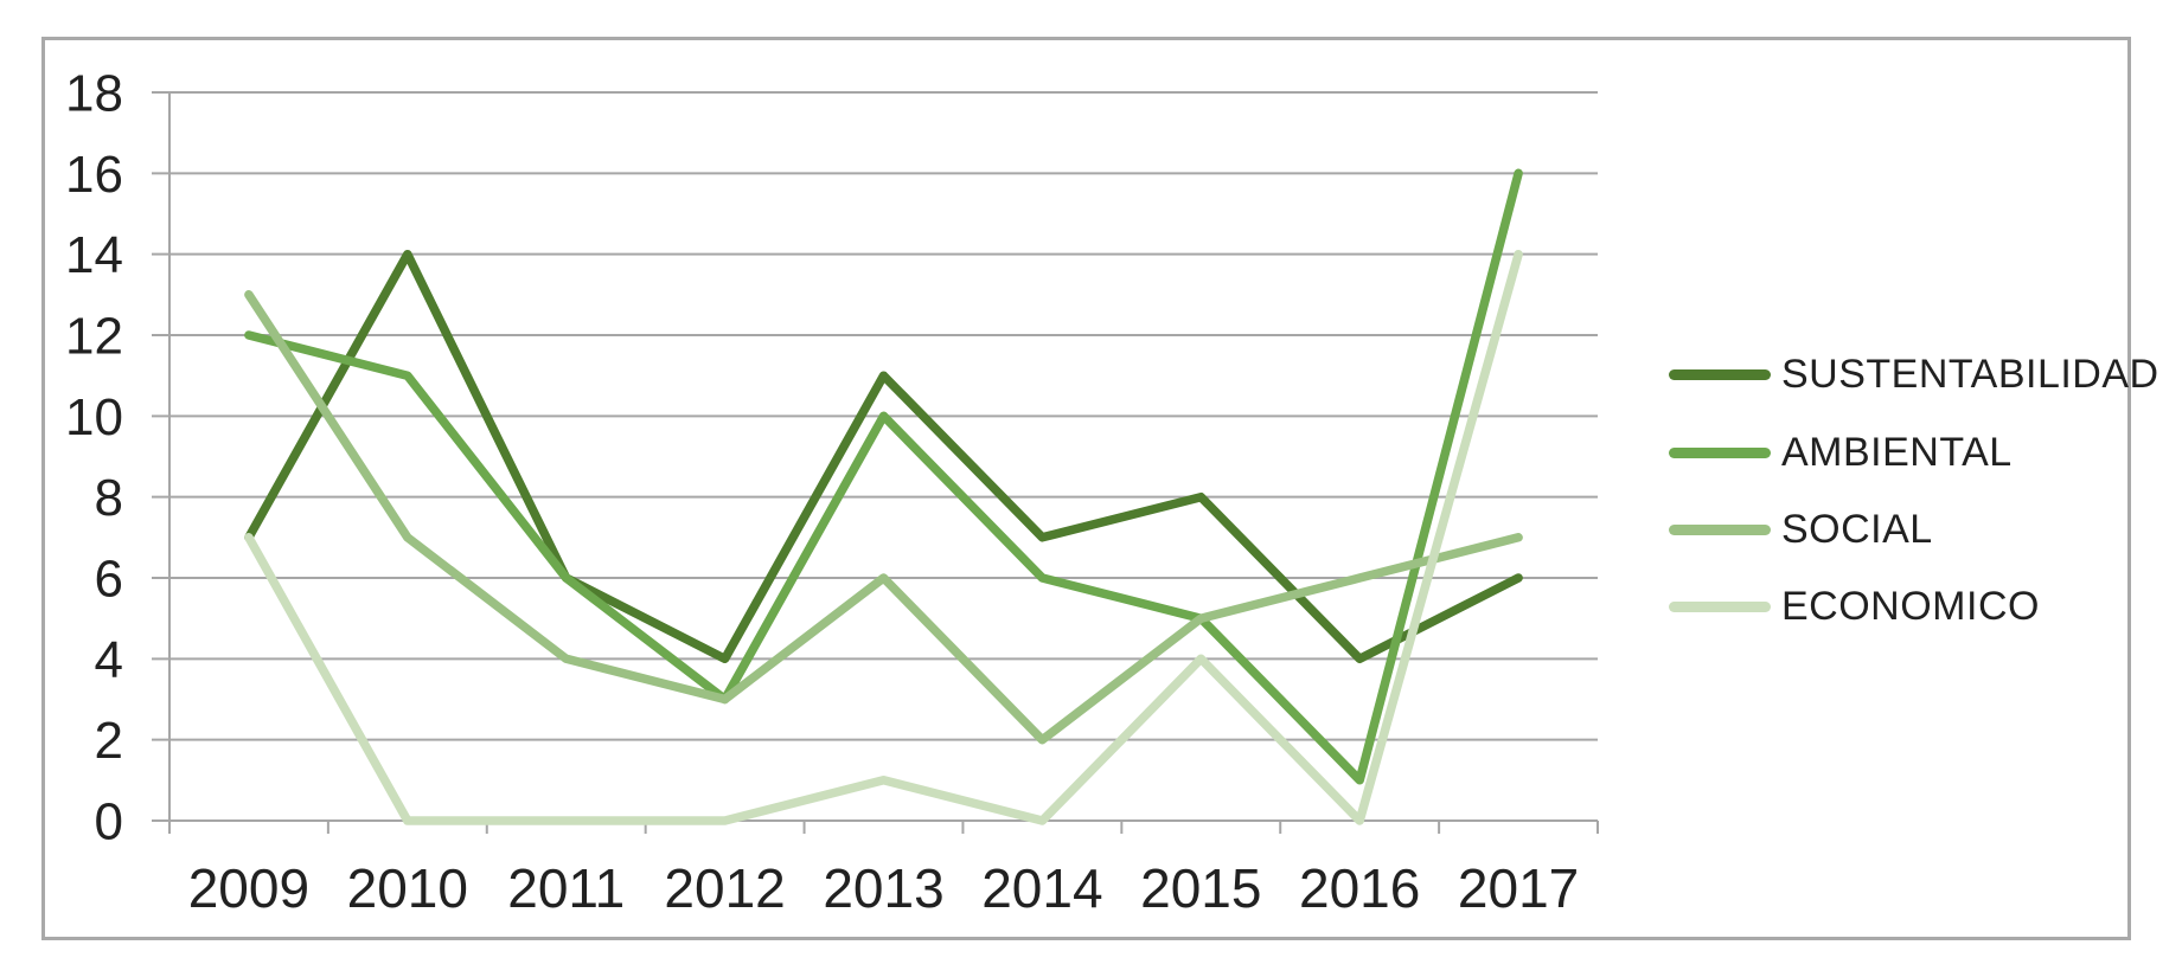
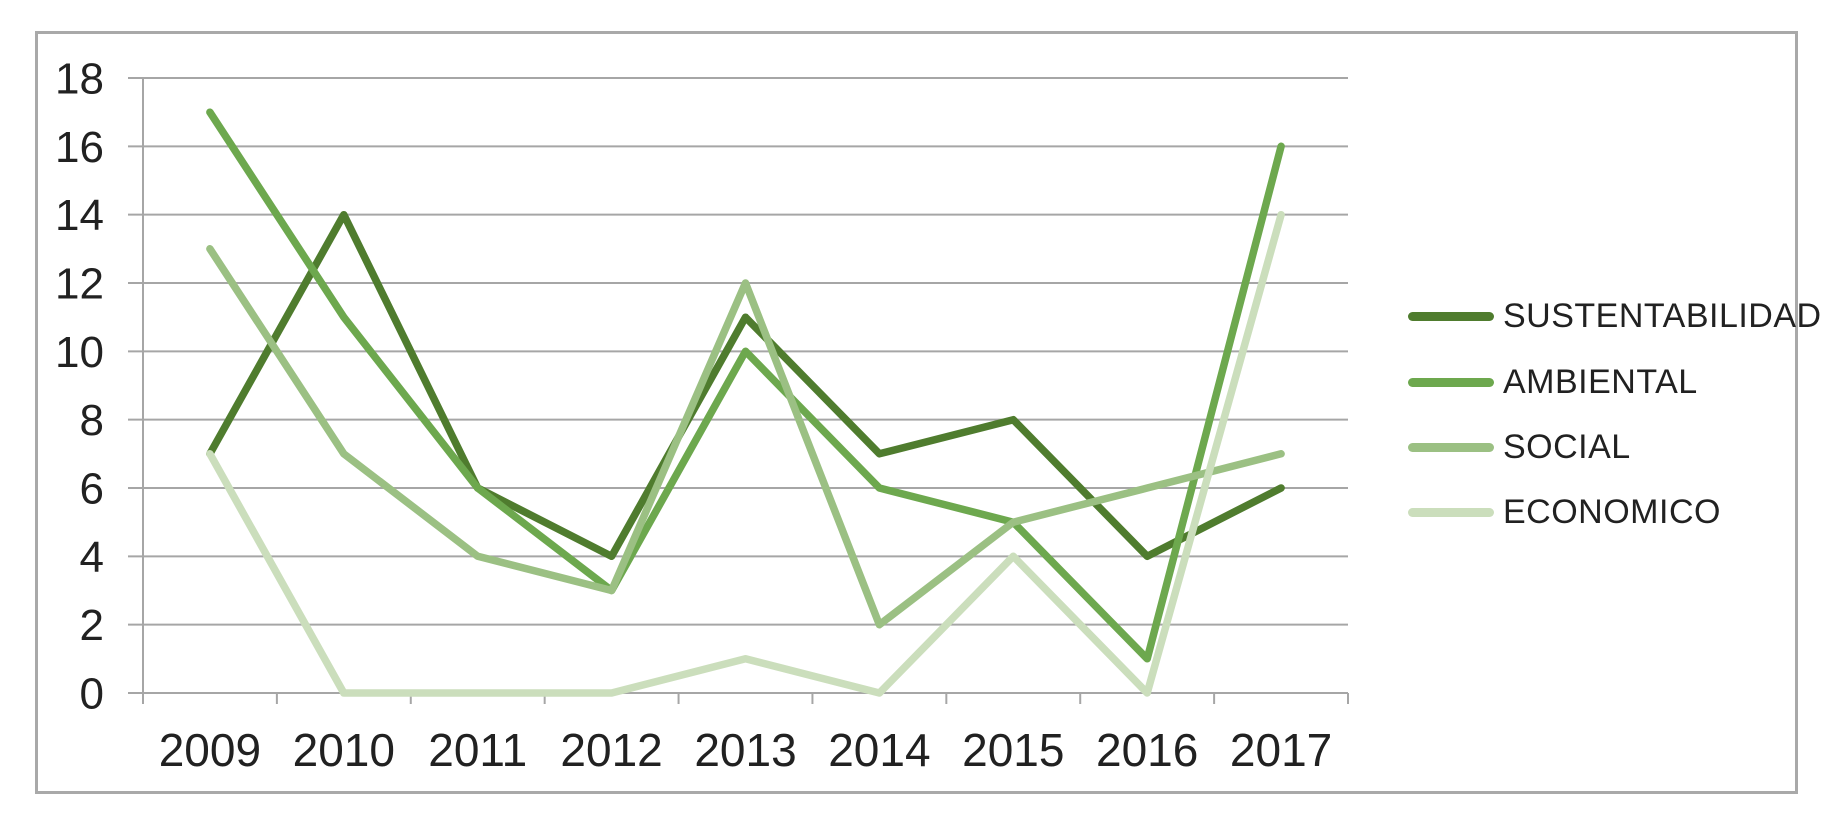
AMBIENTAL/2009: 12 -> 17
SOCIAL/2013: 6 -> 12
